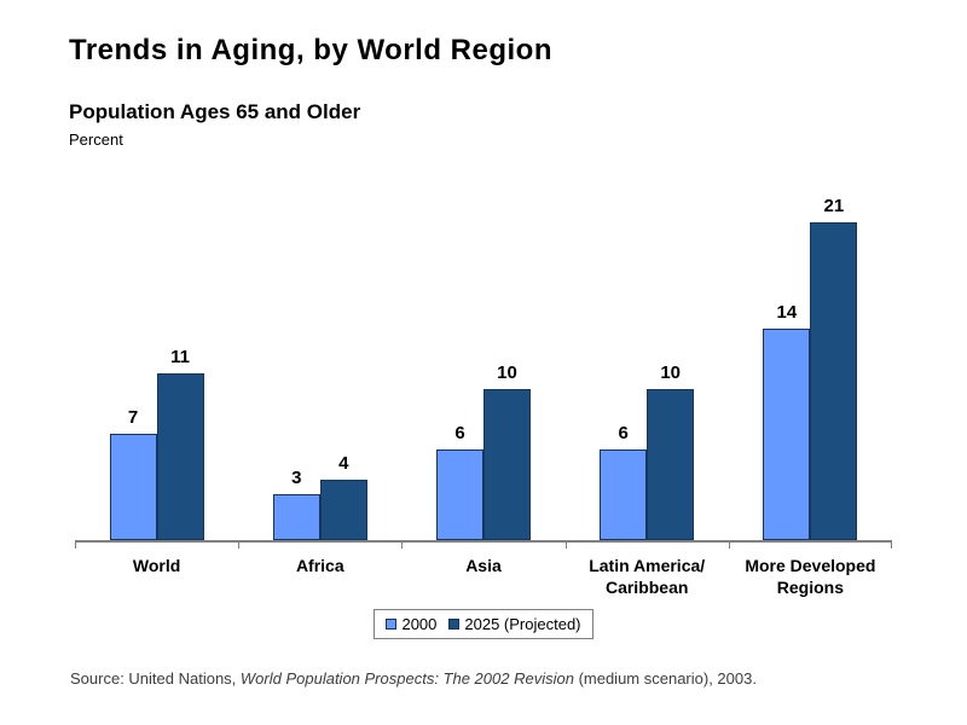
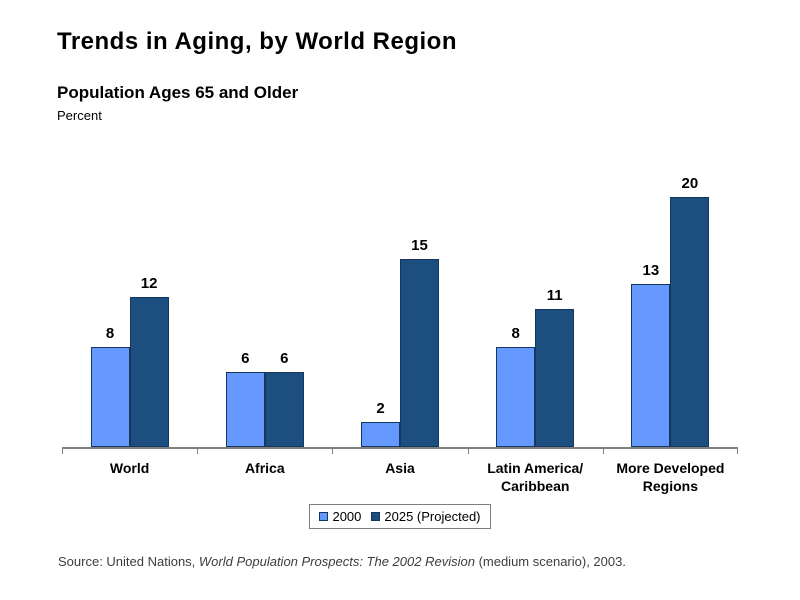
2000/World: 7 -> 8
2025 (Projected)/World: 11 -> 12
2000/Africa: 3 -> 6
2025 (Projected)/Africa: 4 -> 6
2000/Asia: 6 -> 2
2025 (Projected)/Asia: 10 -> 15
2000/Latin America/ Caribbean: 6 -> 8
2025 (Projected)/Latin America/ Caribbean: 10 -> 11
2000/More Developed Regions: 14 -> 13
2025 (Projected)/More Developed Regions: 21 -> 20
